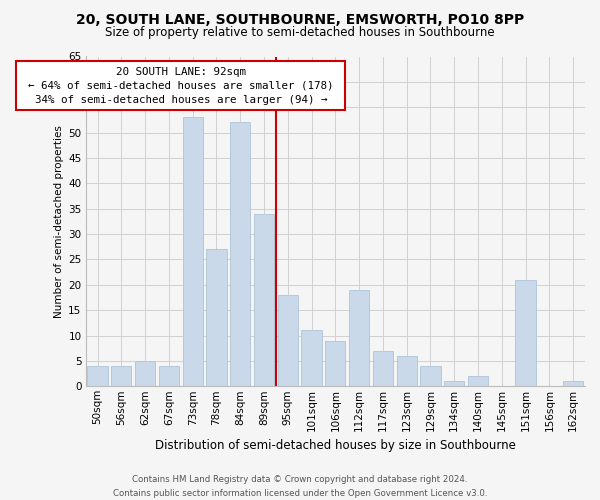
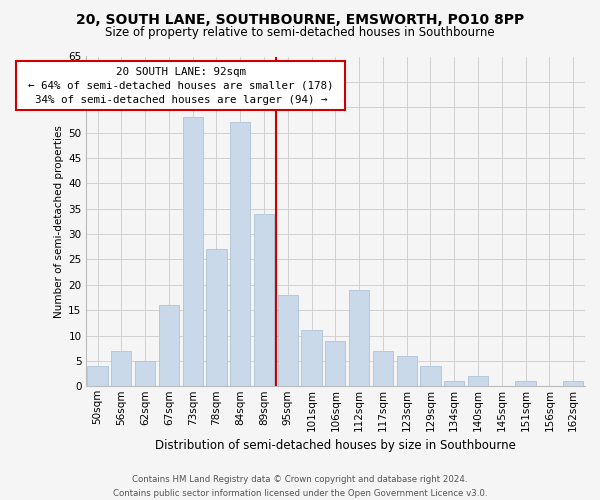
56sqm: 4 -> 7
67sqm: 4 -> 16
151sqm: 21 -> 1
